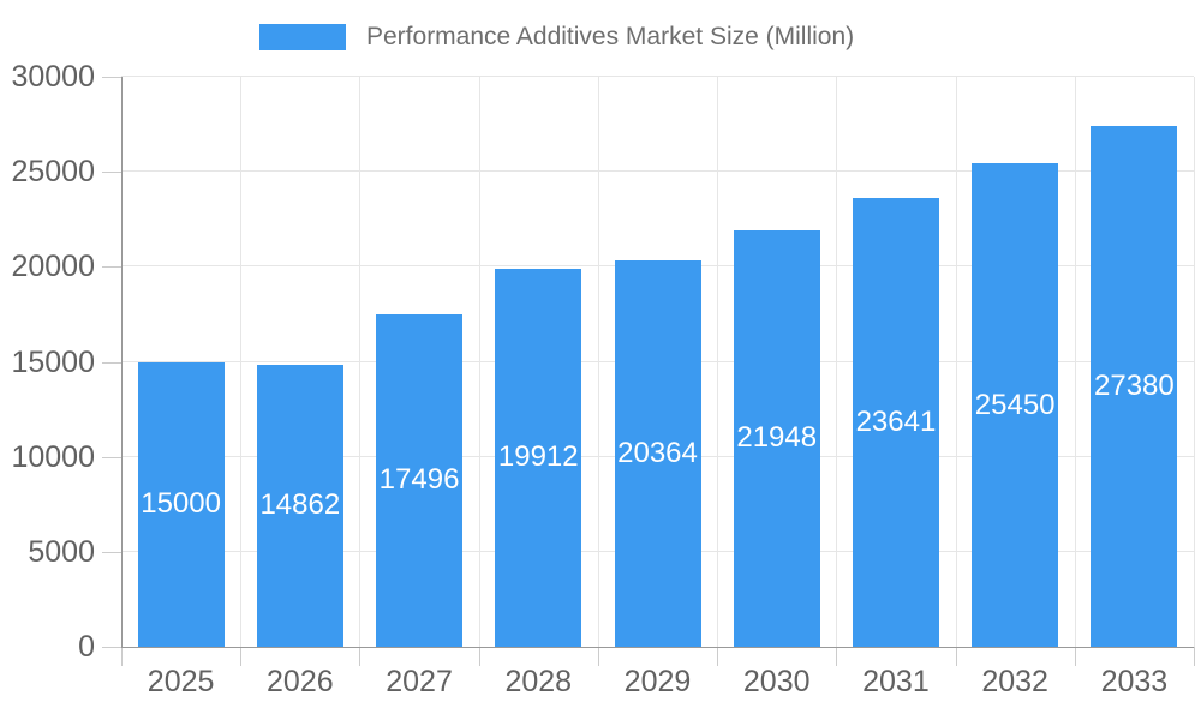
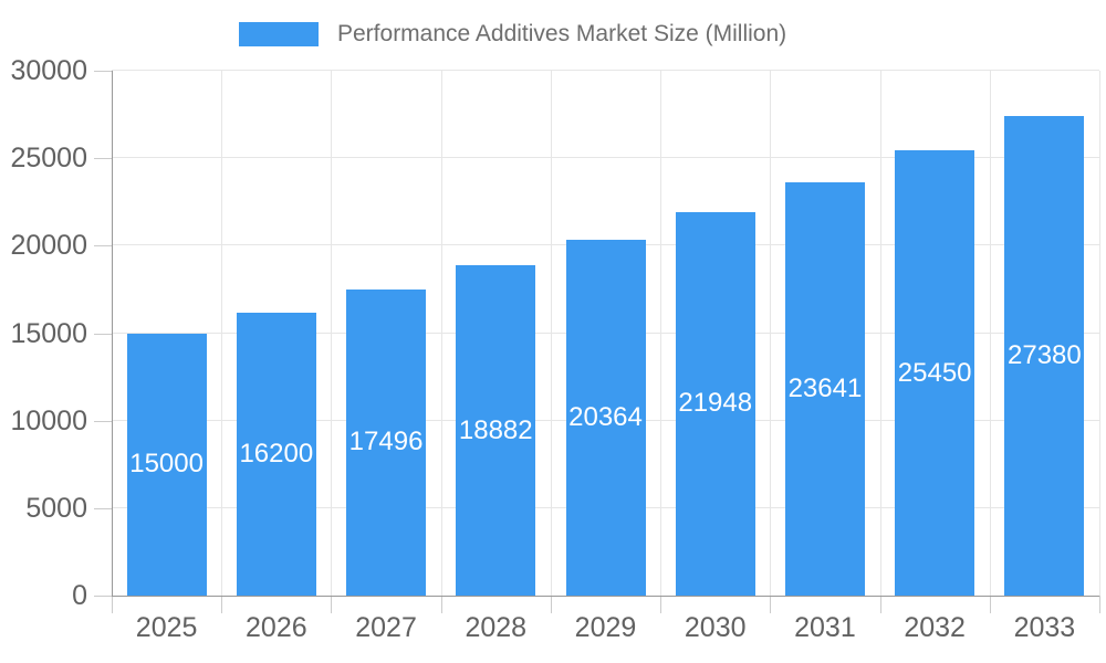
2026: 14862 -> 16200
2028: 19912 -> 18882
